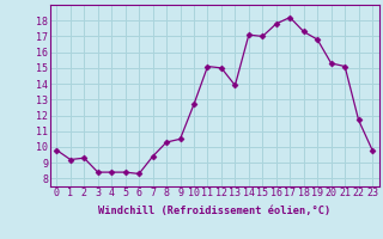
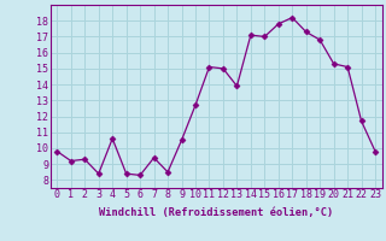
4: 8.4 -> 10.6
8: 10.3 -> 8.5
